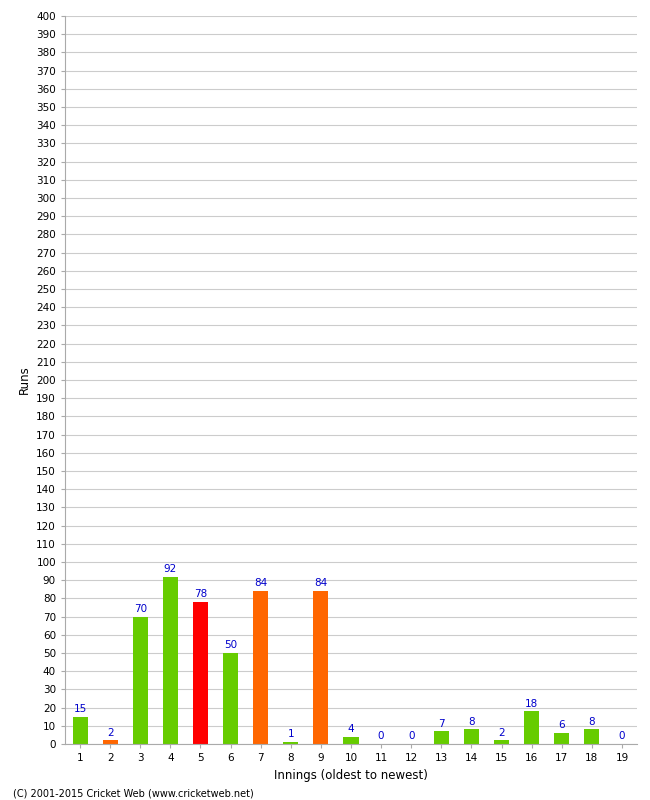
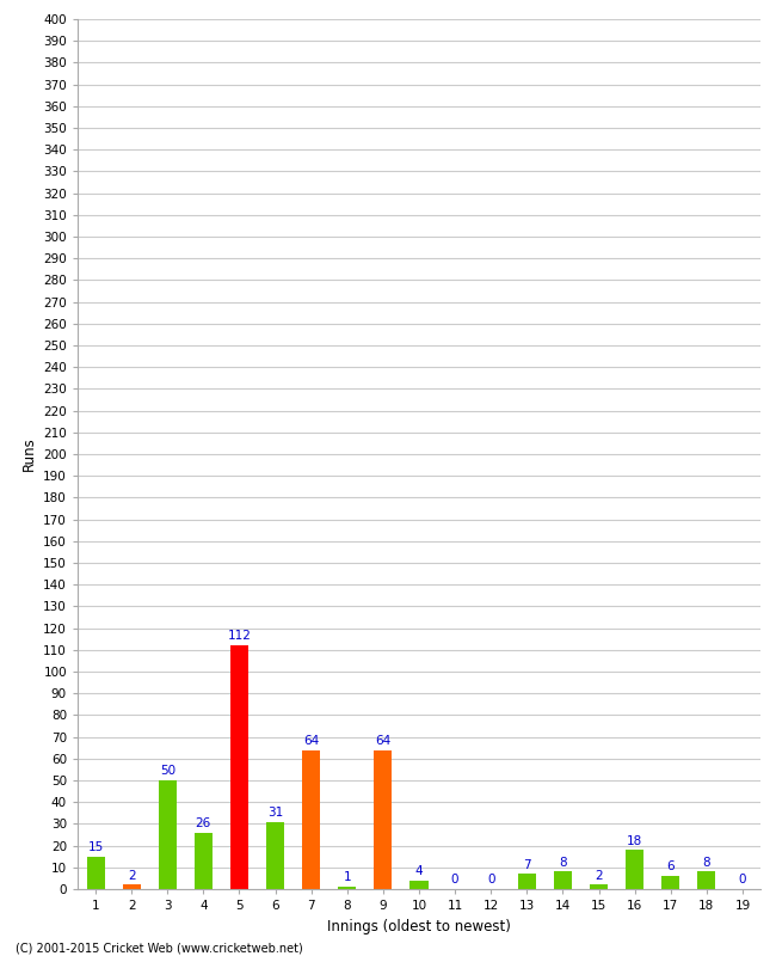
3: 70 -> 50
4: 92 -> 26
5: 78 -> 112
6: 50 -> 31
7: 84 -> 64
9: 84 -> 64
